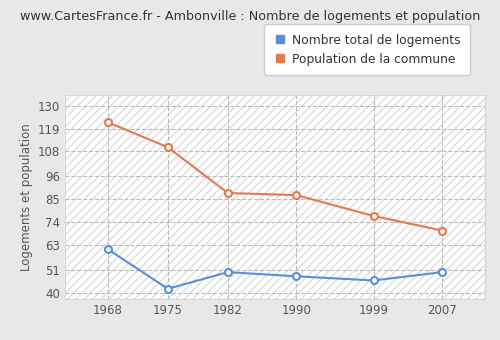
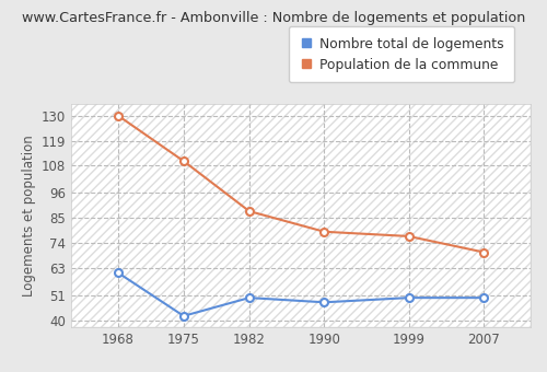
Population de la commune/1968: 122 -> 130
Population de la commune/1990: 87 -> 79
Nombre total de logements/1999: 46 -> 50
